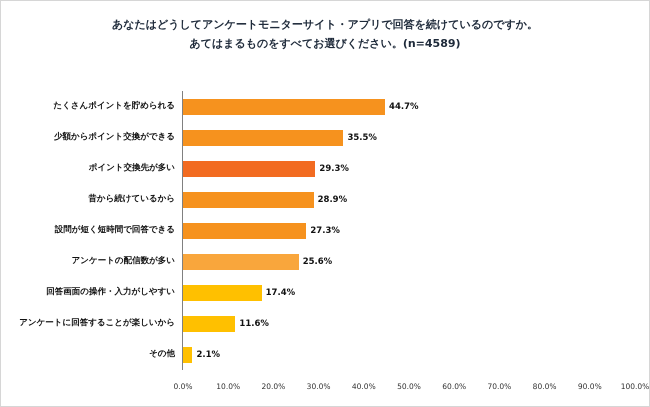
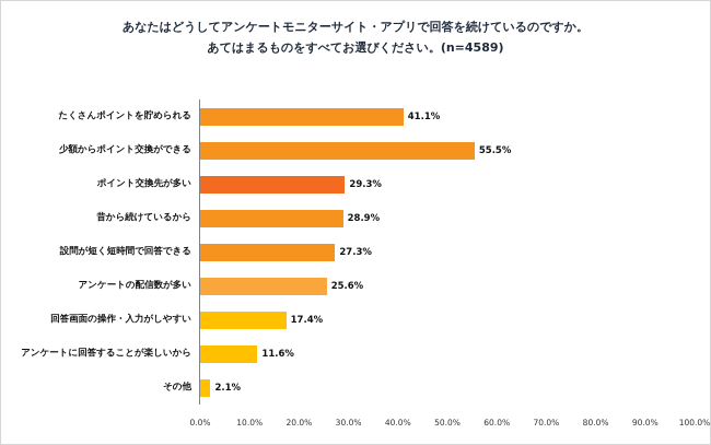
たくさんポイントを貯められる: 44.7% -> 41.1%
少額からポイント交換ができる: 35.5% -> 55.5%
